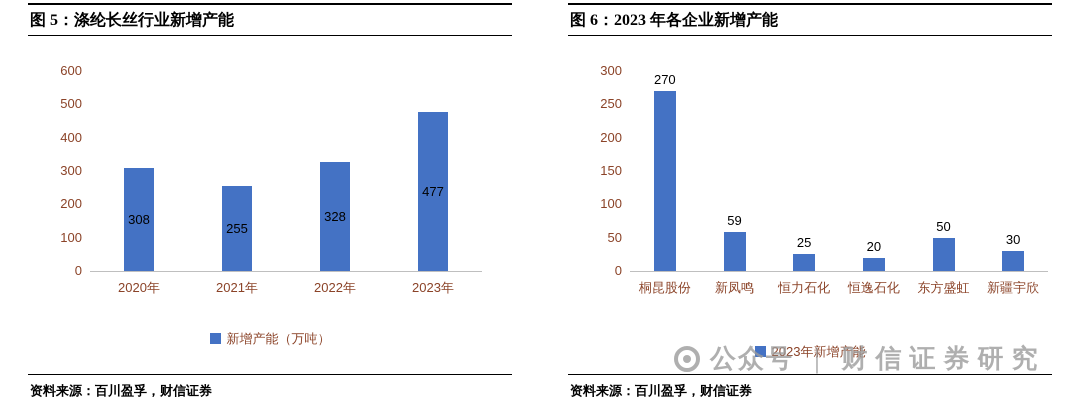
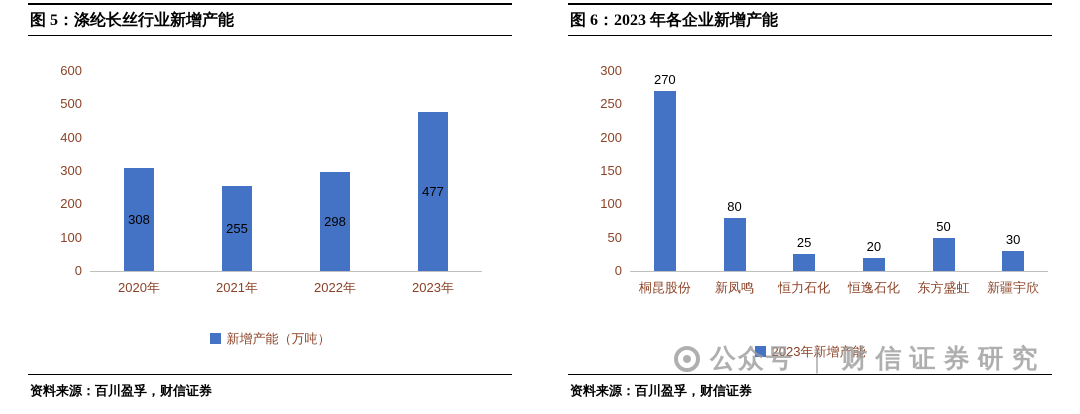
图 5：涤纶长丝行业新增产能/2022年: 328 -> 298
图 6：2023 年各企业新增产能/新凤鸣: 59 -> 80
